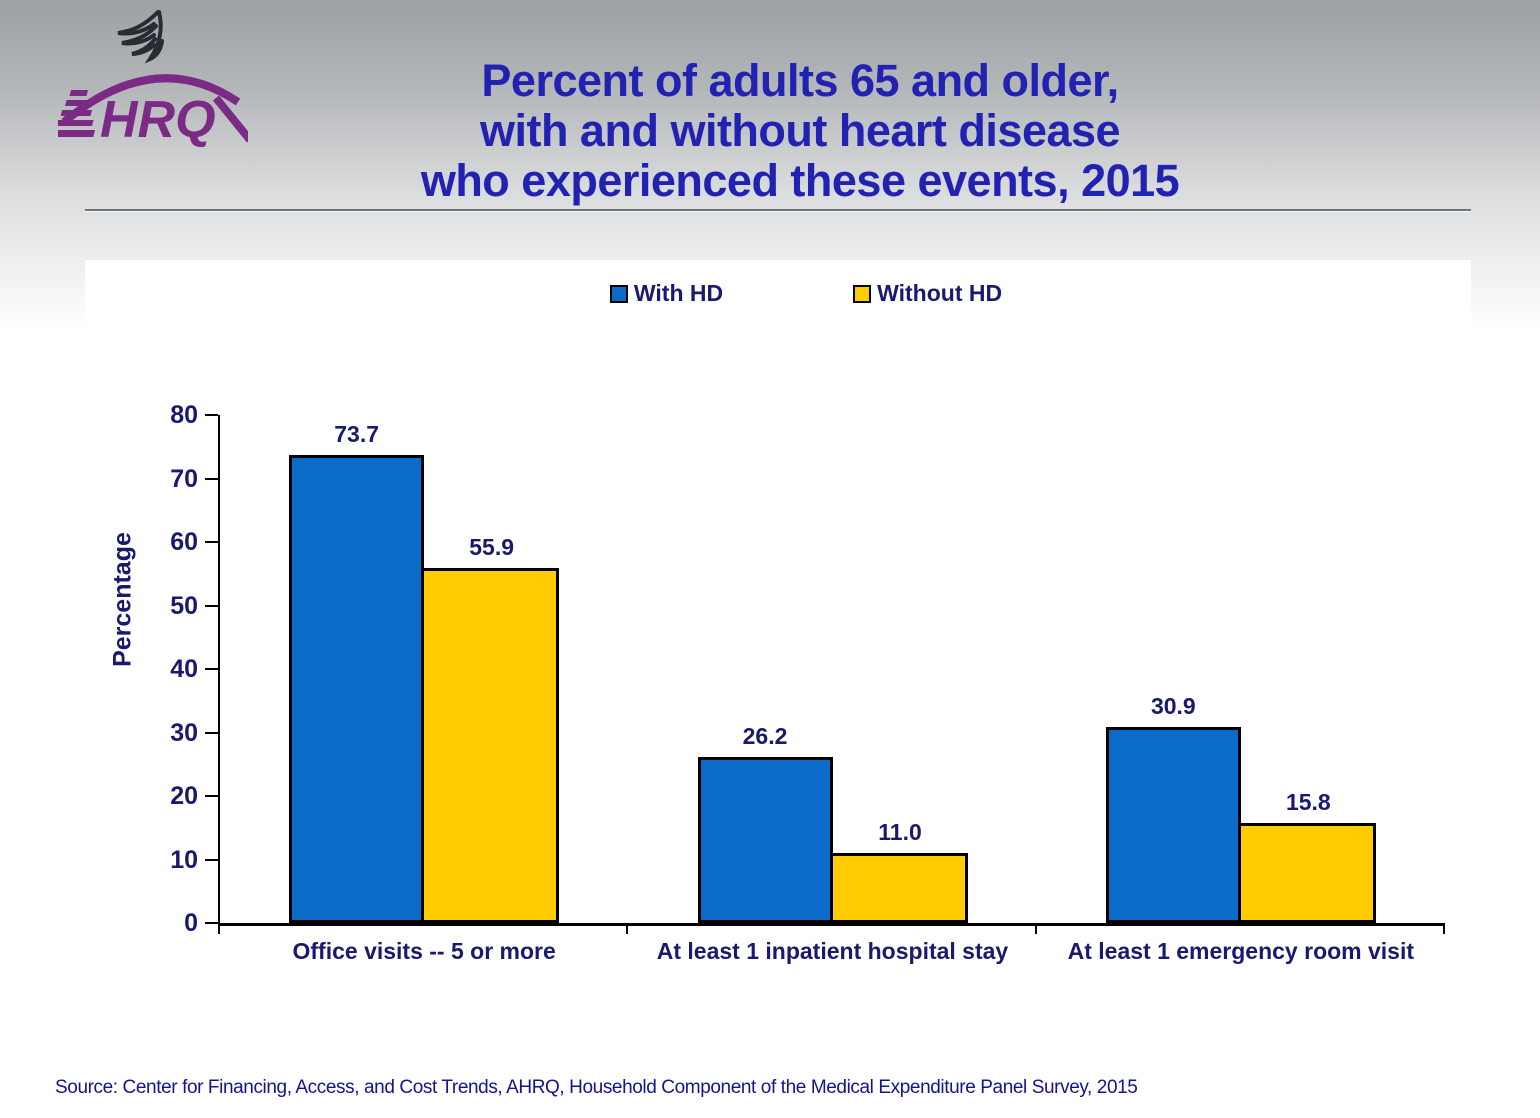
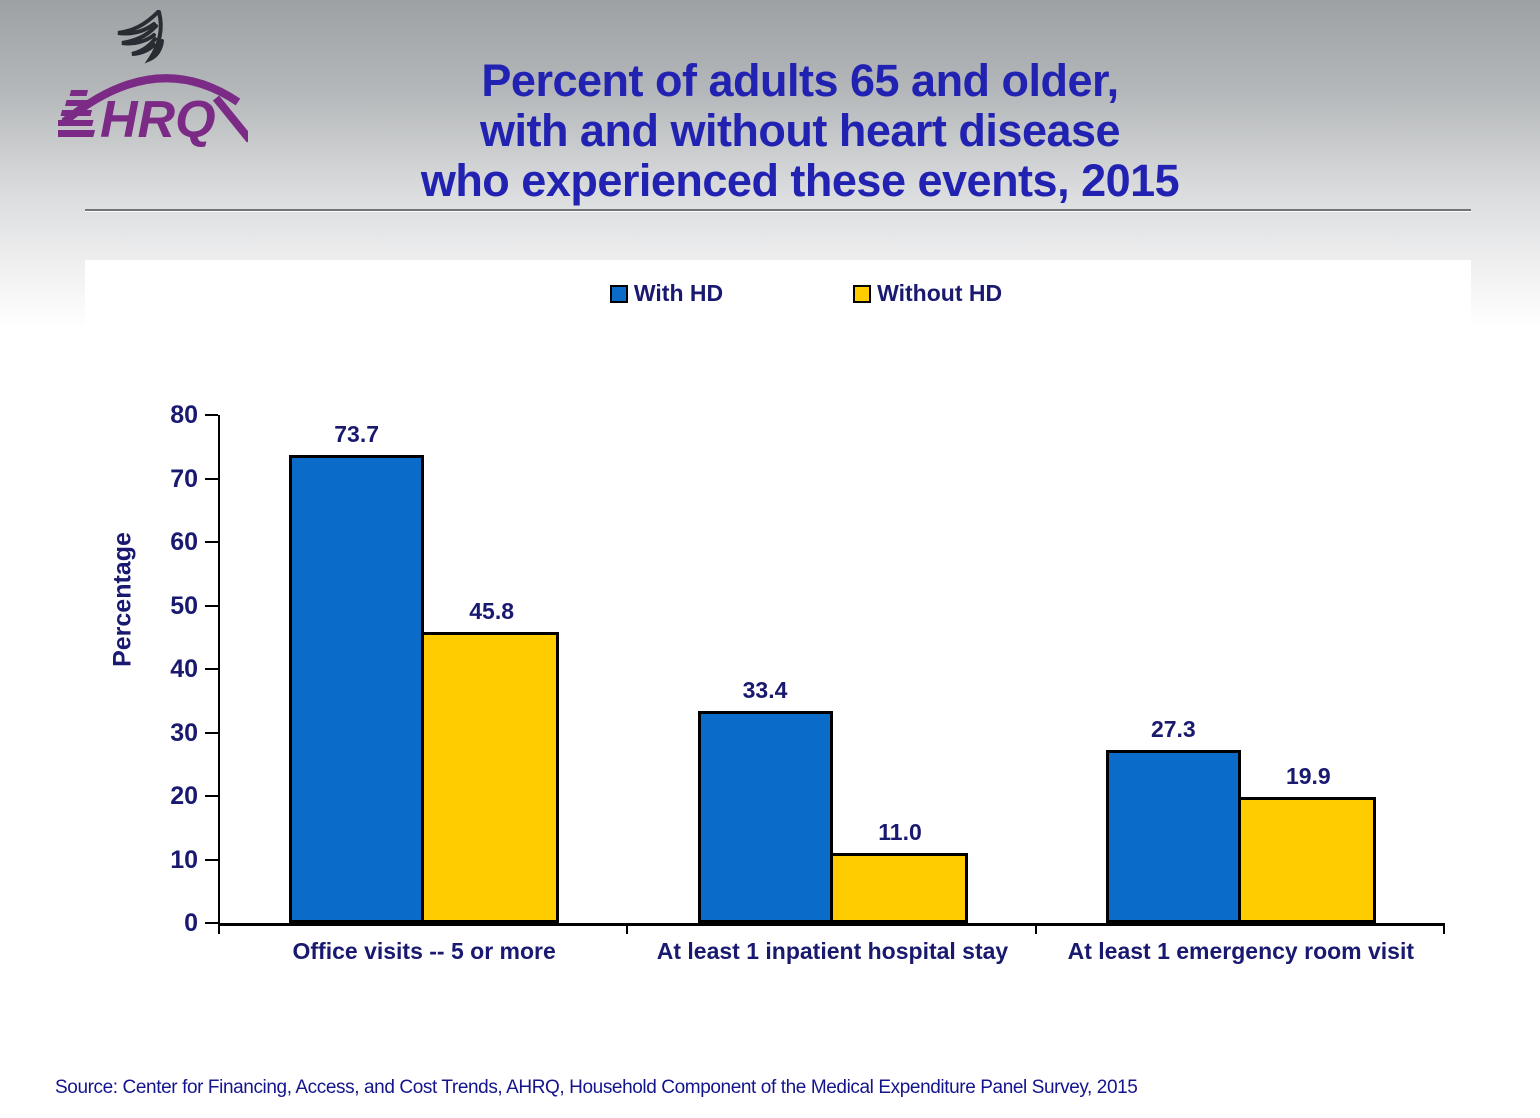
Without HD/Office visits -- 5 or more: 55.9 -> 45.8
With HD/At least 1 inpatient hospital stay: 26.2 -> 33.4
With HD/At least 1 emergency room visit: 30.9 -> 27.3
Without HD/At least 1 emergency room visit: 15.8 -> 19.9
